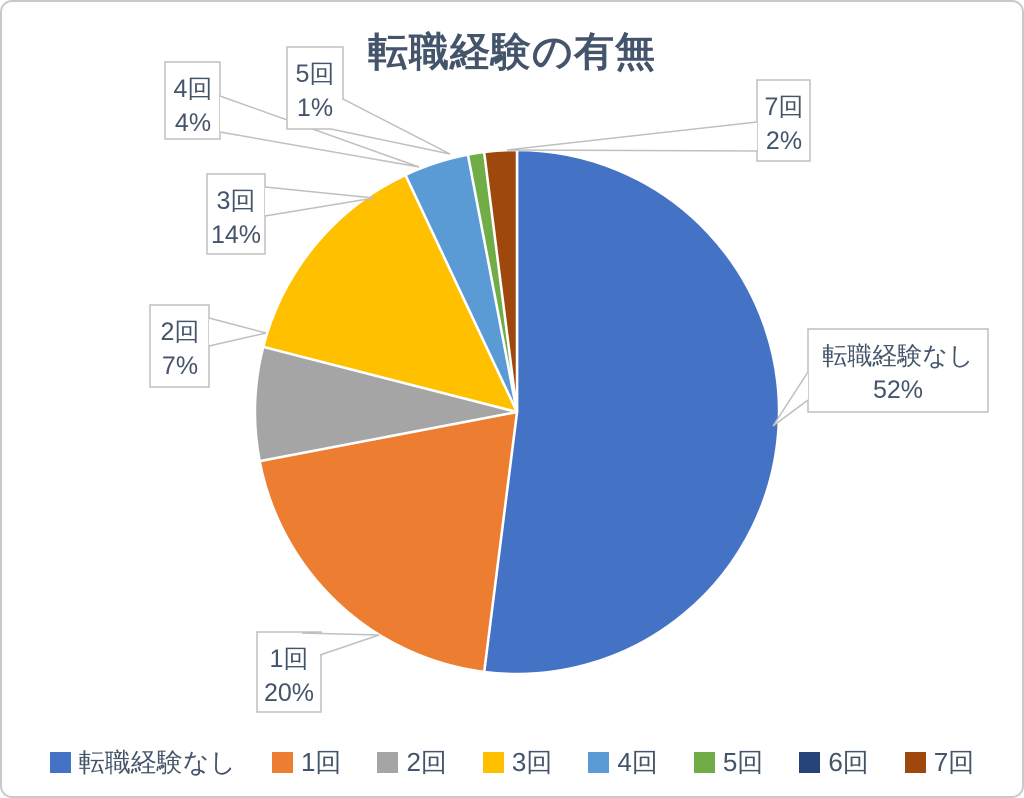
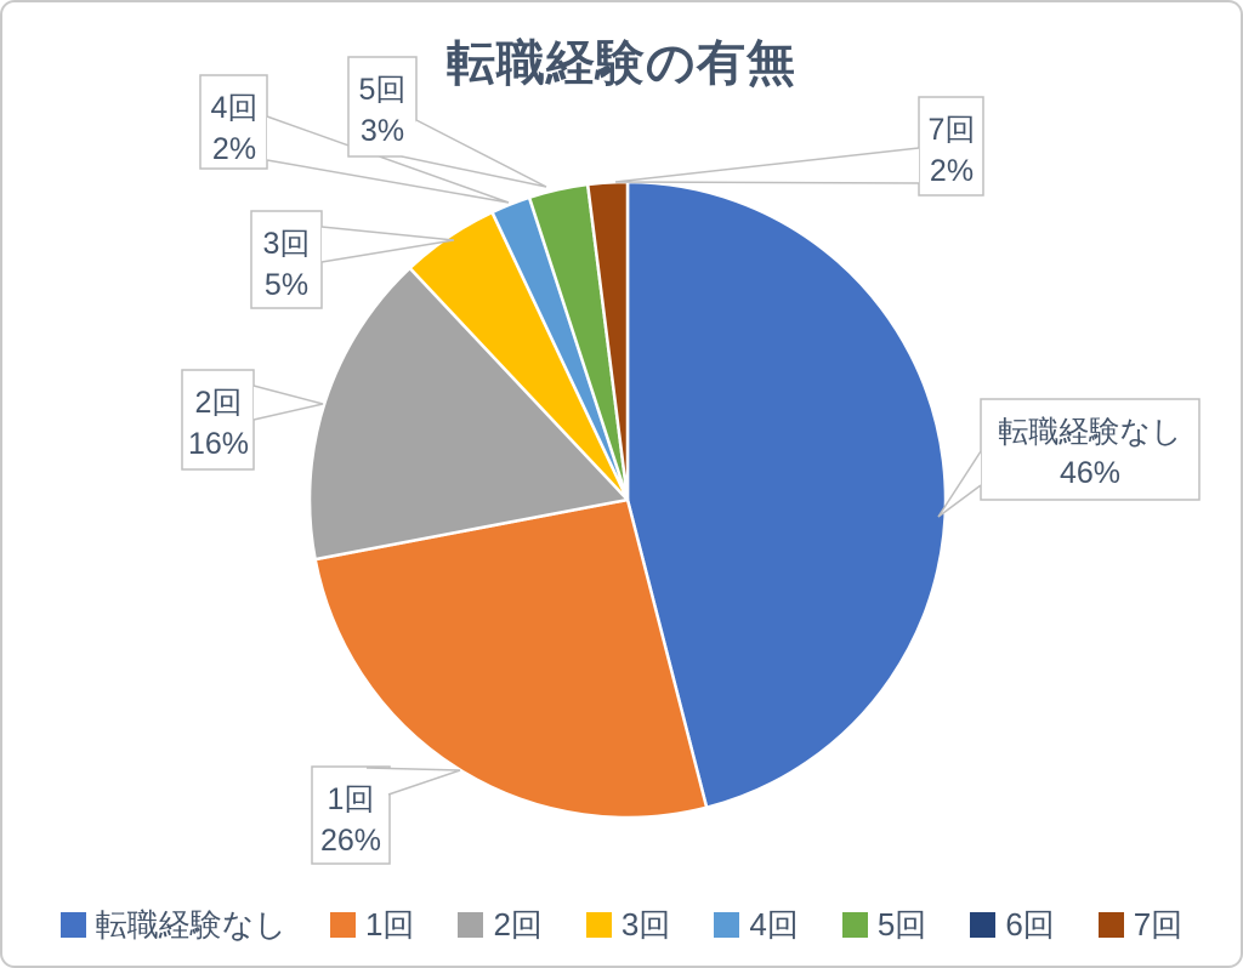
転職経験なし: 52% -> 46%
1回: 20% -> 26%
2回: 7% -> 16%
3回: 14% -> 5%
4回: 4% -> 2%
5回: 1% -> 3%
